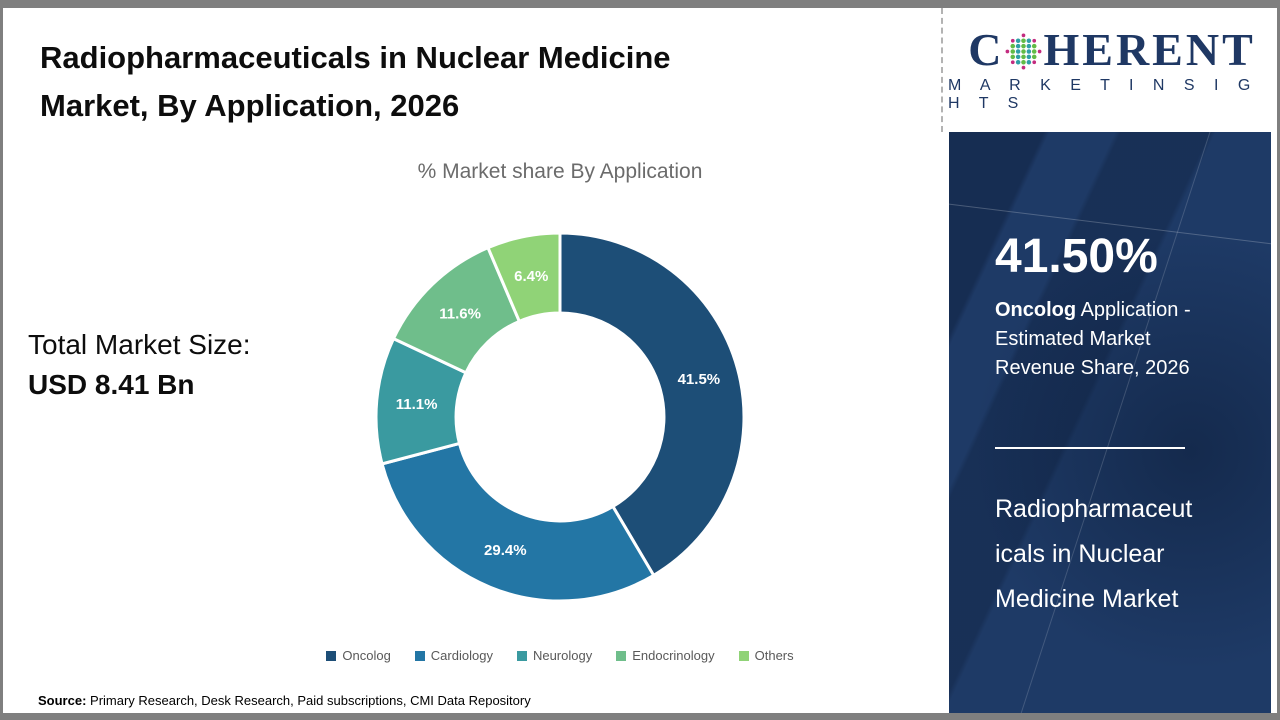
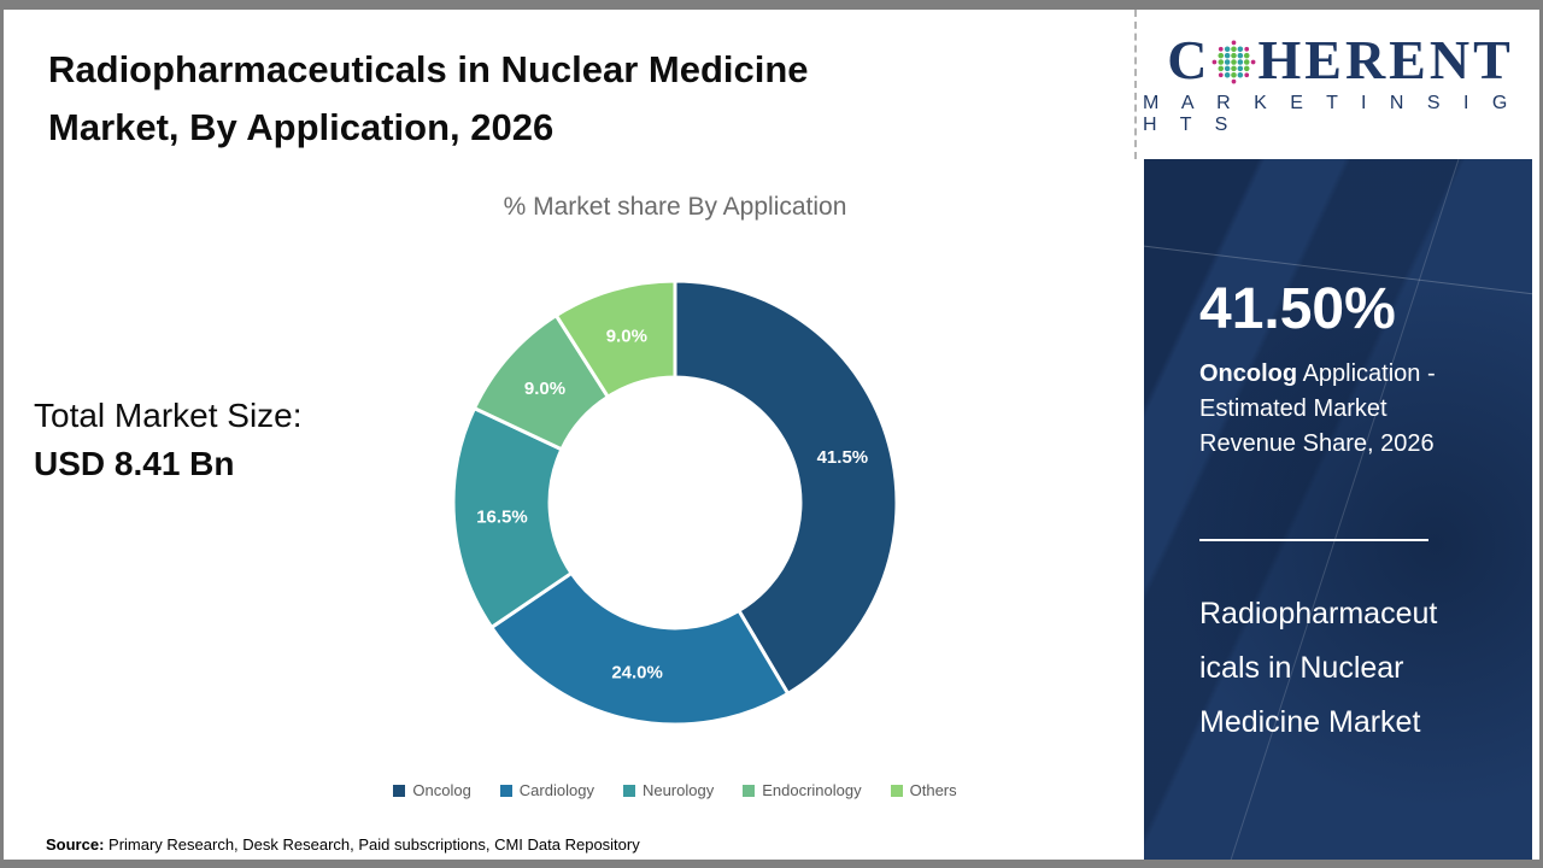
Cardiology: 29.4% -> 24.0%
Neurology: 11.1% -> 16.5%
Endocrinology: 11.6% -> 9.0%
Others: 6.4% -> 9.0%
